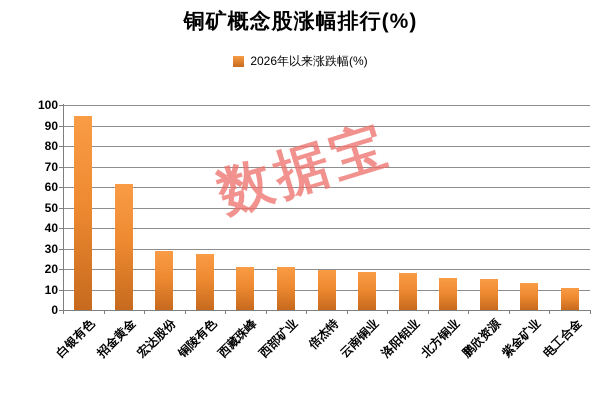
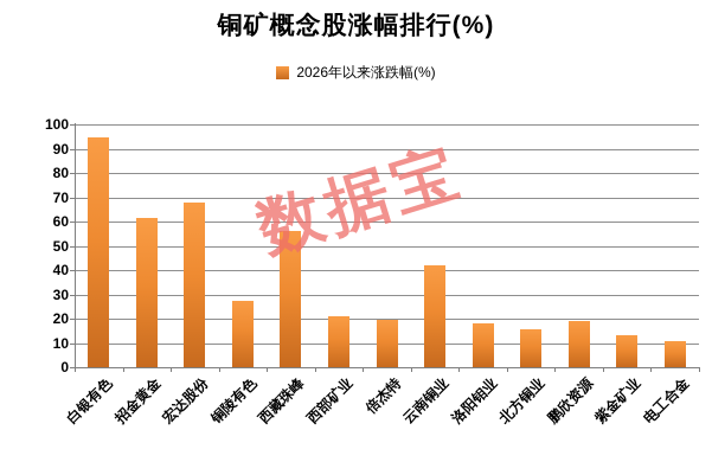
宏达股份: 29 -> 68
西藏珠峰: 21 -> 56
云南铜业: 18 -> 42
鹏欣资源: 15 -> 19
